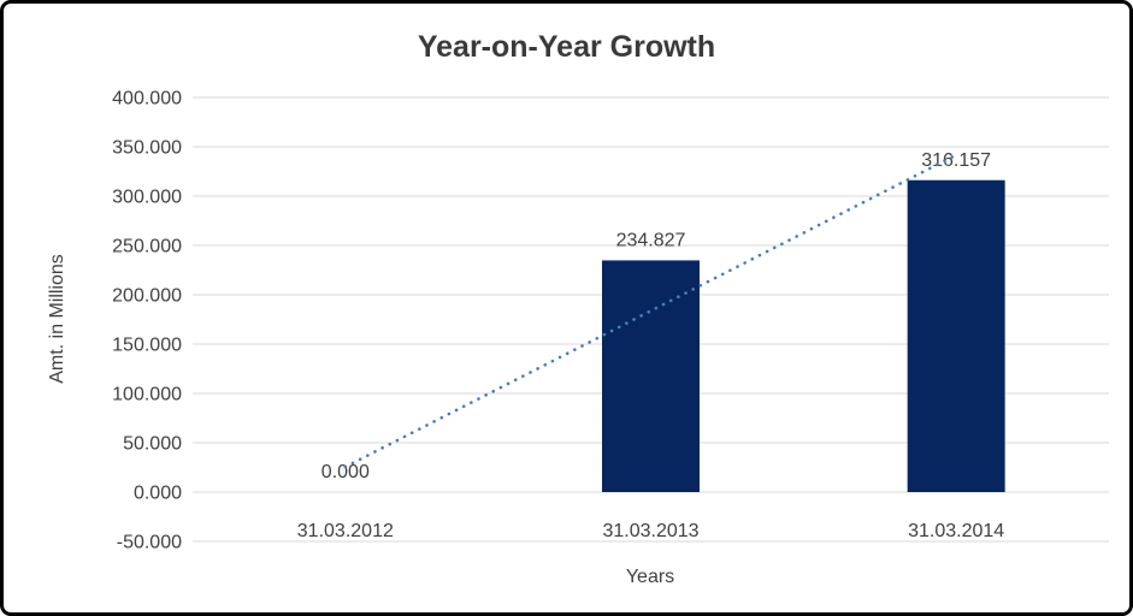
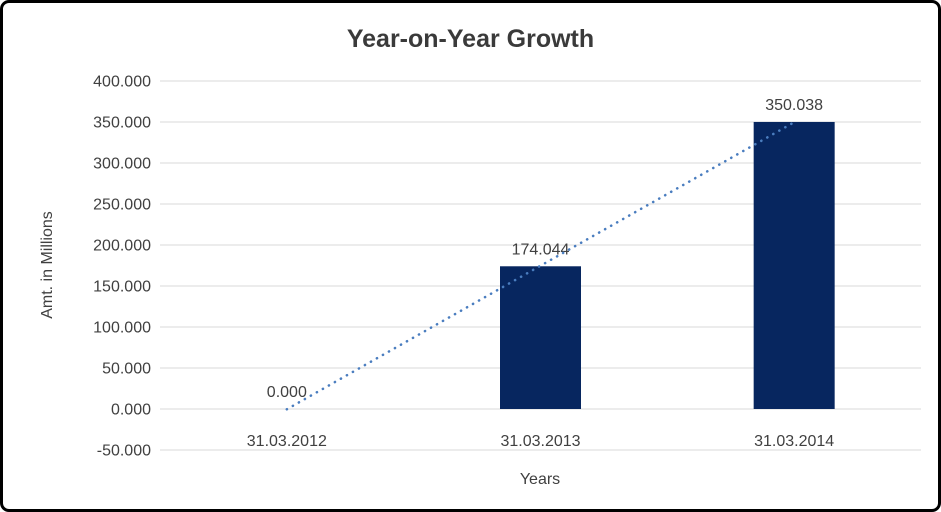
31.03.2013: 234.827 -> 174.044
31.03.2014: 316.157 -> 350.038
